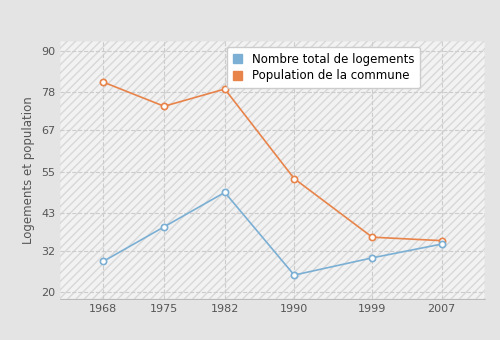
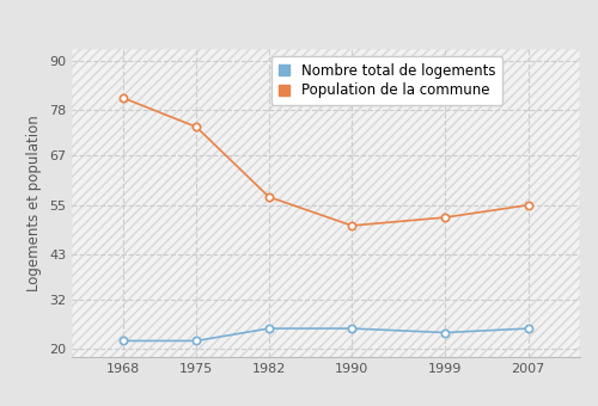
Nombre total de logements/1968: 29 -> 22
Nombre total de logements/1975: 39 -> 22
Nombre total de logements/1982: 49 -> 25
Population de la commune/1982: 79 -> 57
Population de la commune/1990: 53 -> 50
Nombre total de logements/1999: 30 -> 24
Population de la commune/1999: 36 -> 52
Nombre total de logements/2007: 34 -> 25
Population de la commune/2007: 35 -> 55
